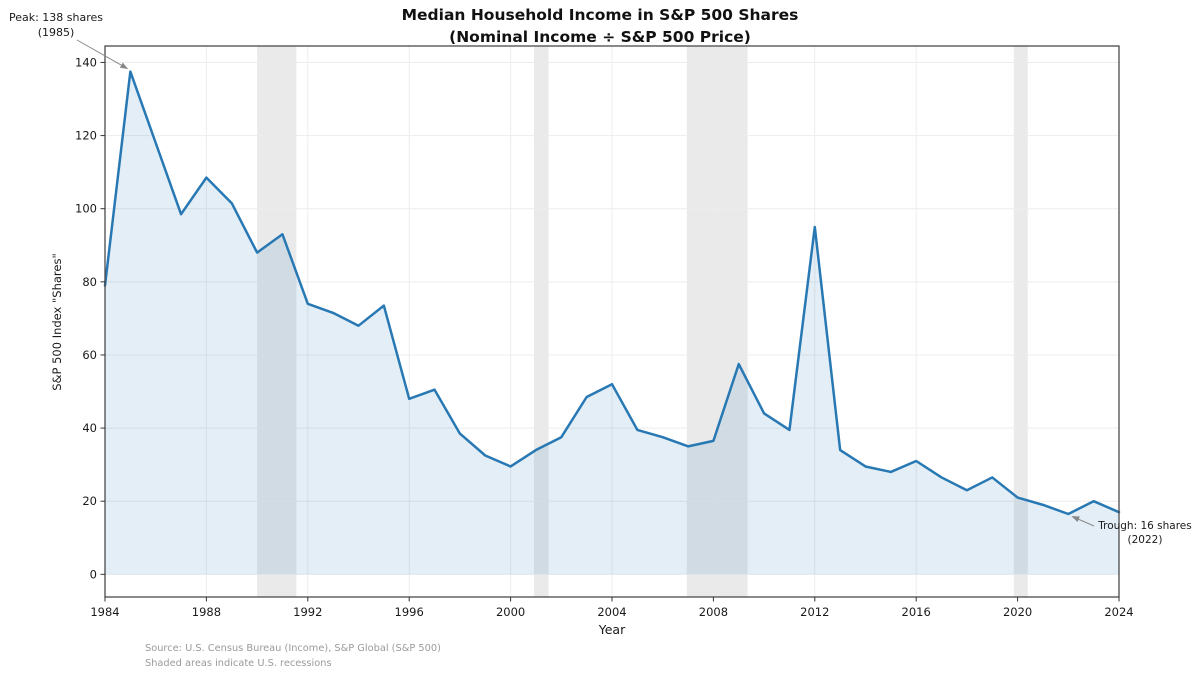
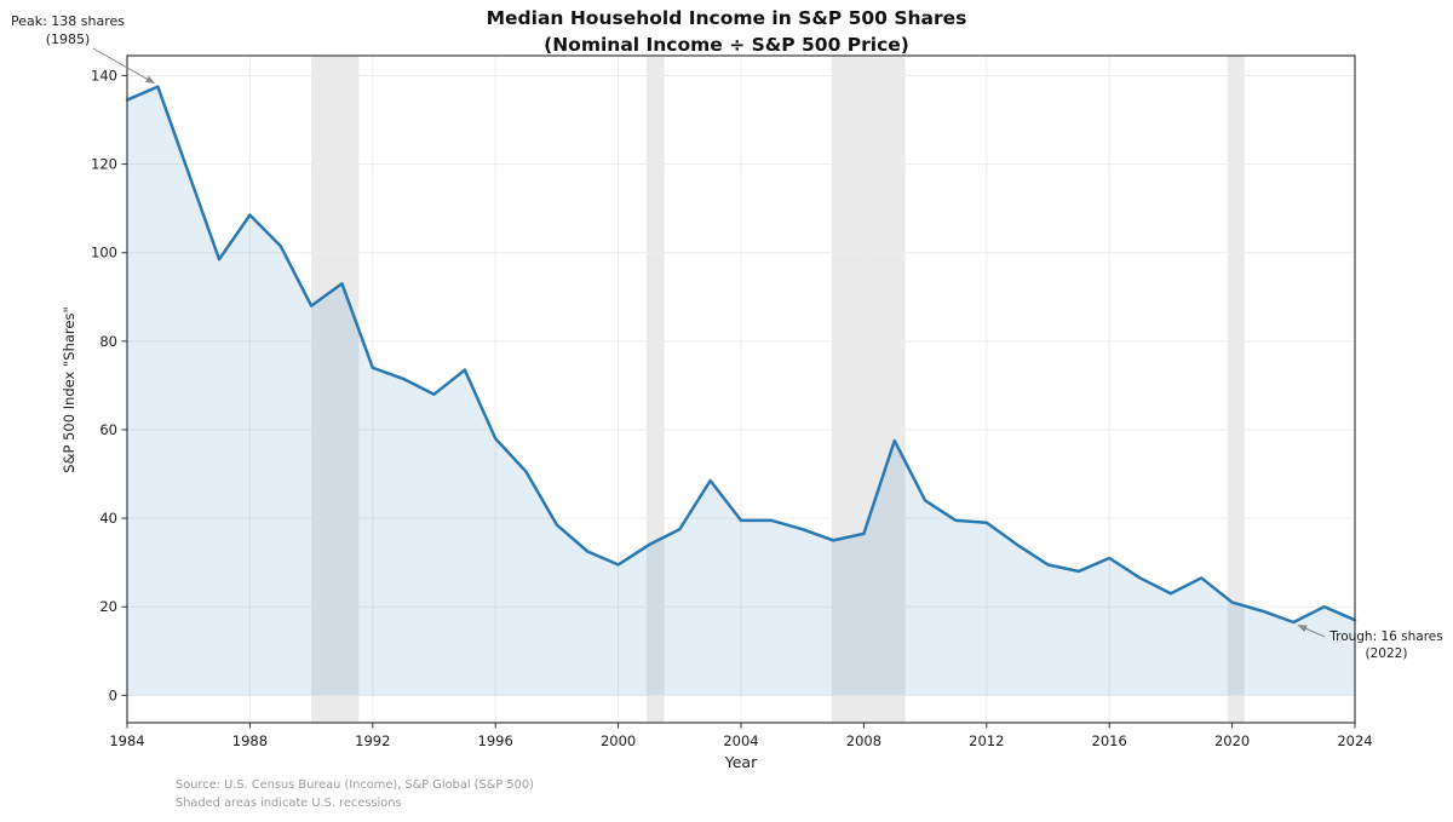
1984: 79 -> 134
1996: 48 -> 58
2004: 52 -> 40
2012: 95 -> 39
